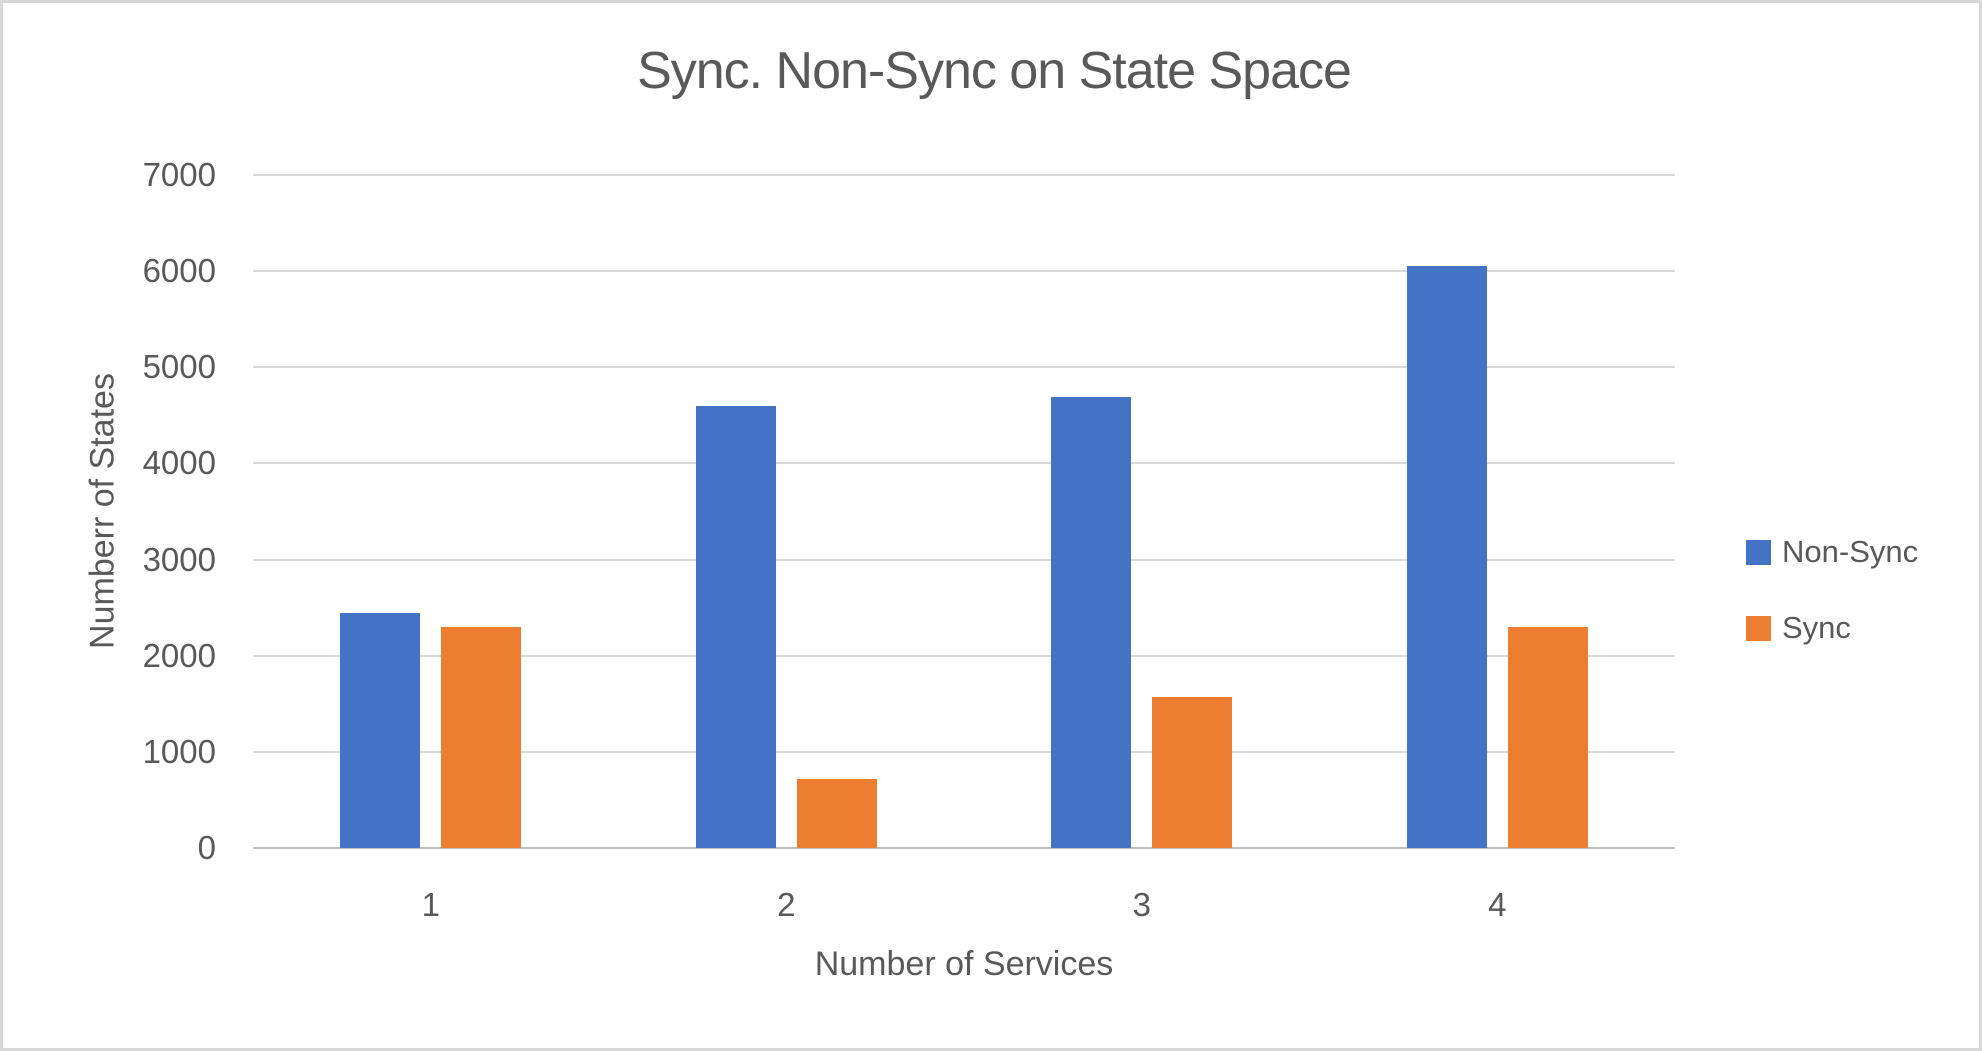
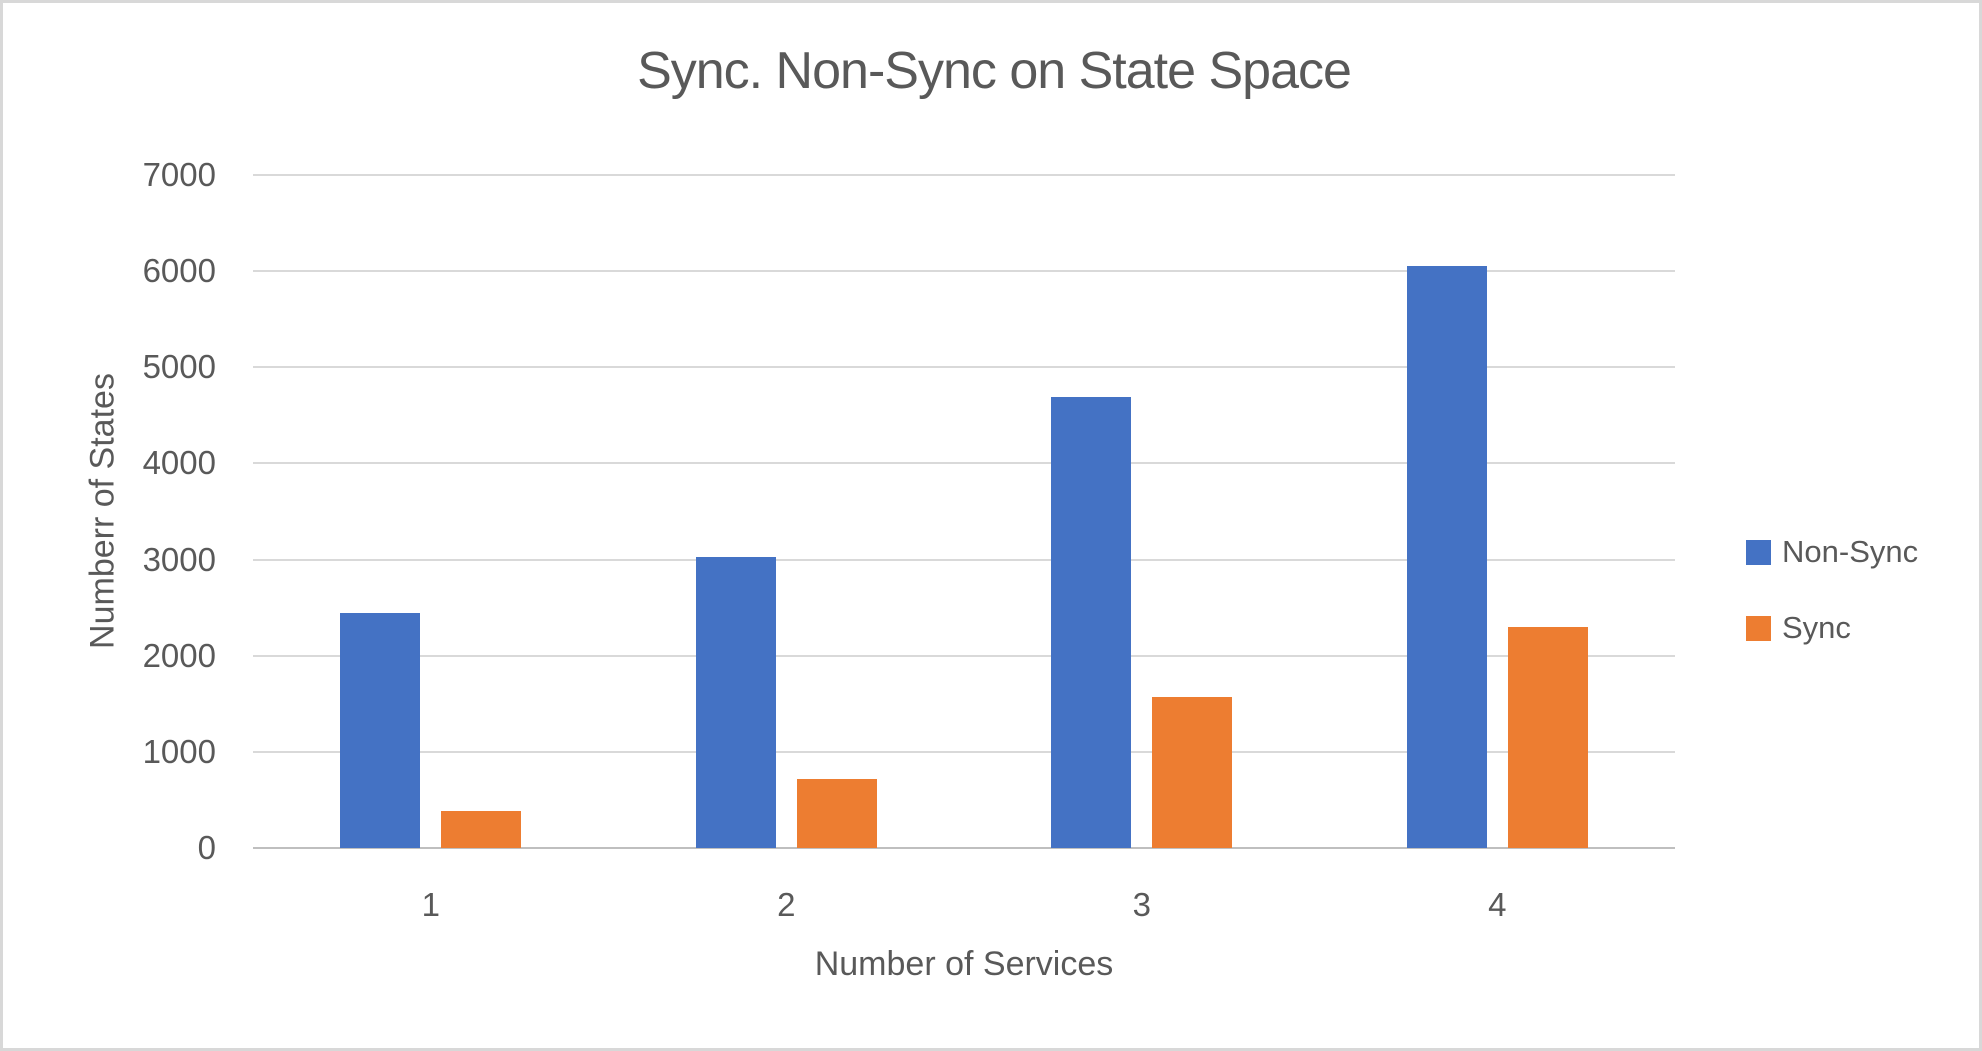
Sync/1: 2300 -> 400
Non-Sync/2: 4600 -> 3000
